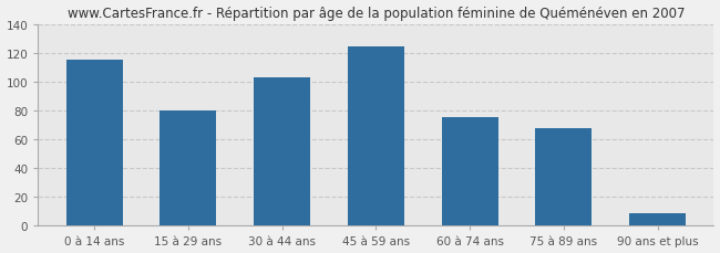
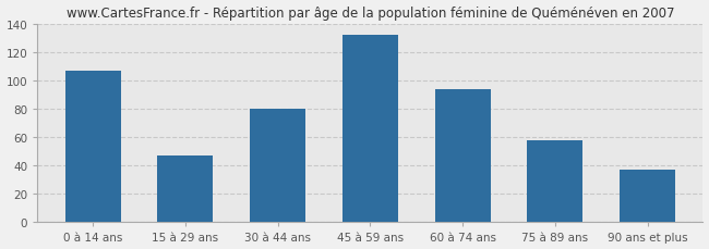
0 à 14 ans: 115 -> 107
15 à 29 ans: 80 -> 47
30 à 44 ans: 103 -> 80
45 à 59 ans: 124 -> 132
60 à 74 ans: 75 -> 94
75 à 89 ans: 68 -> 58
90 ans et plus: 9 -> 37
